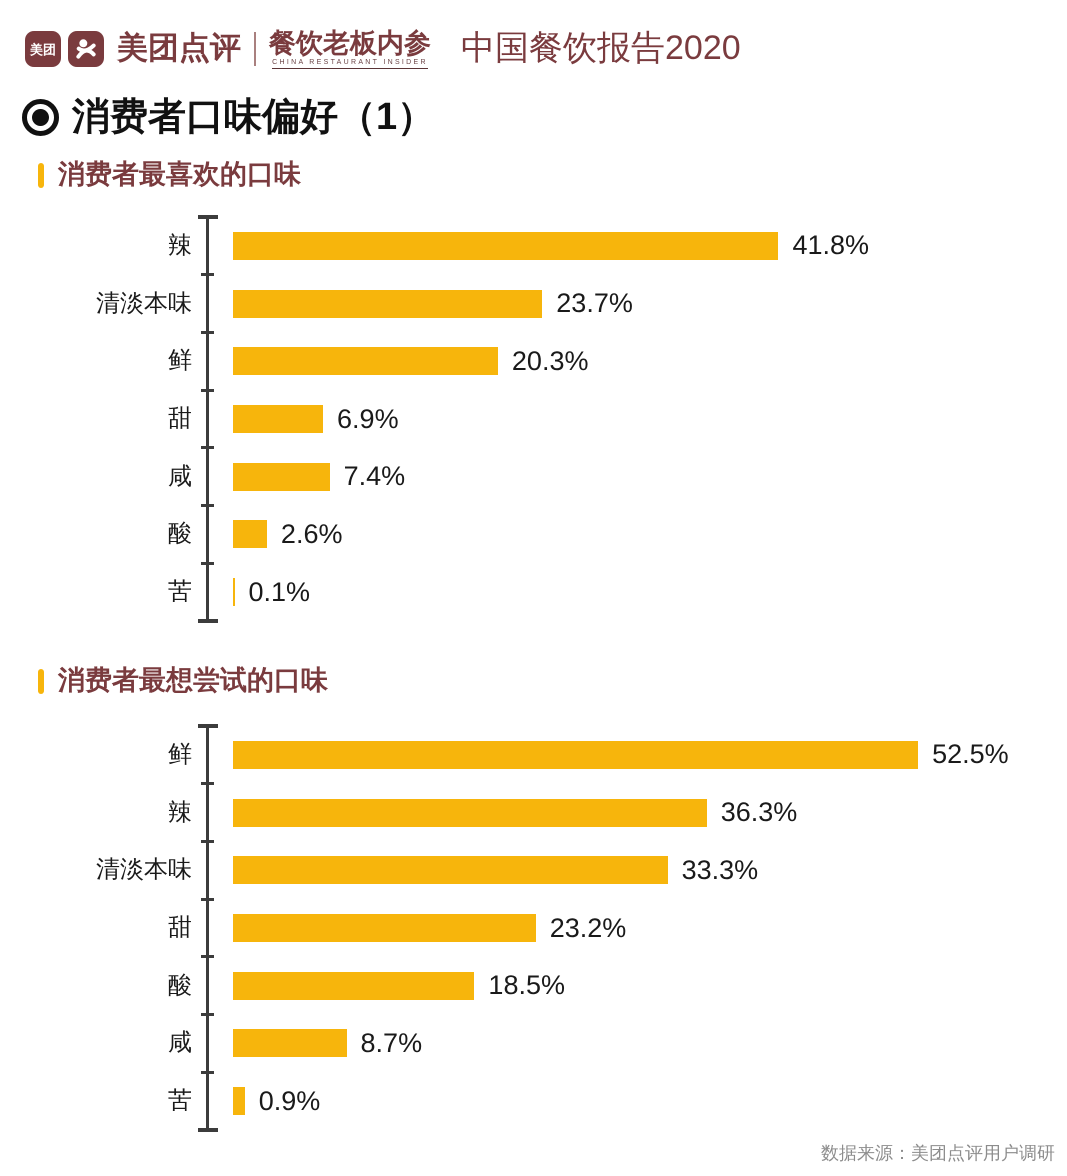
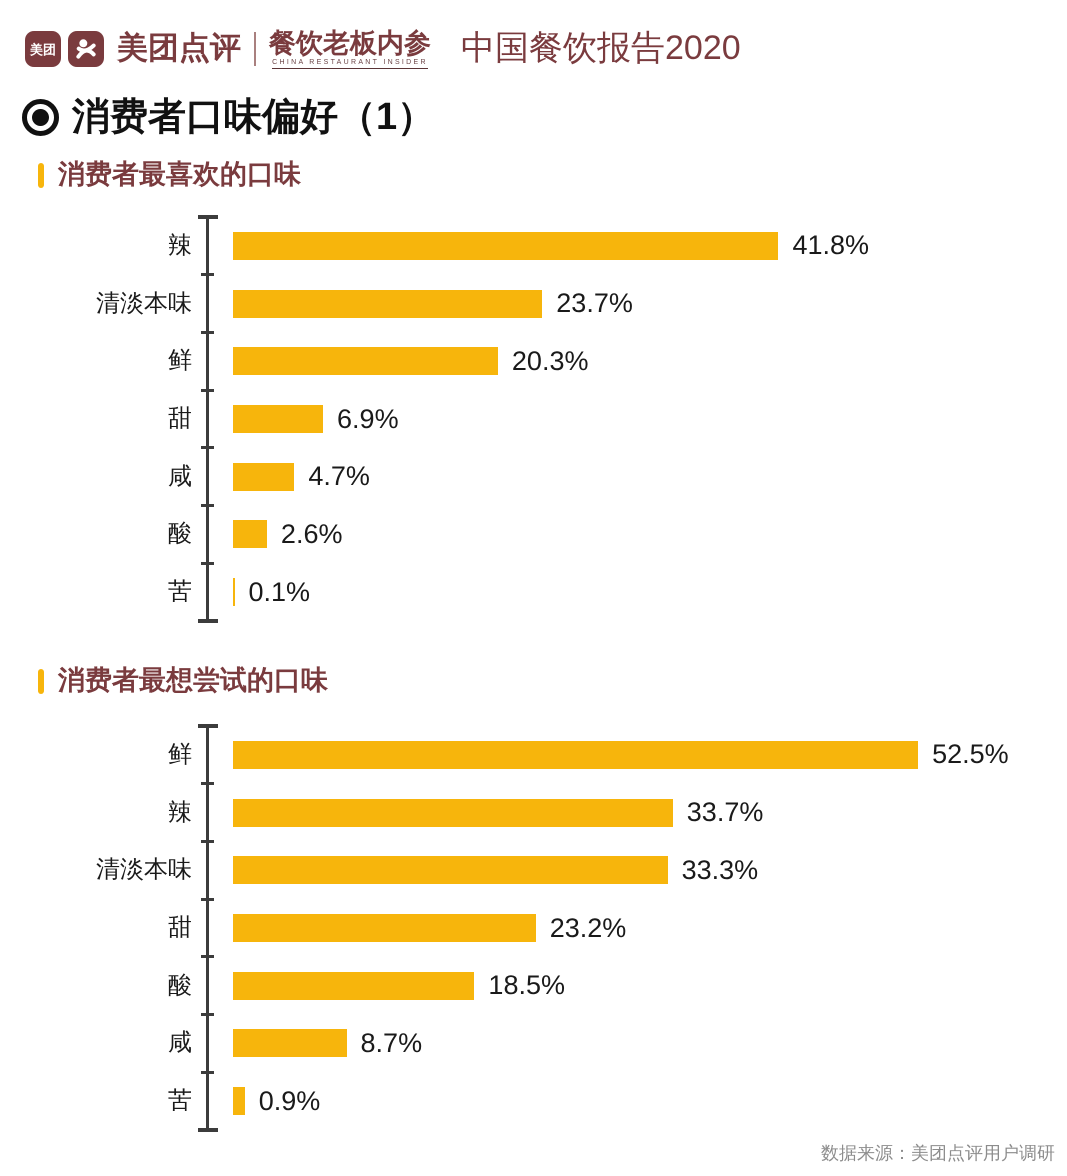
消费者最喜欢的口味/咸: 7.4% -> 4.7%
消费者最想尝试的口味/辣: 36.3% -> 33.7%
